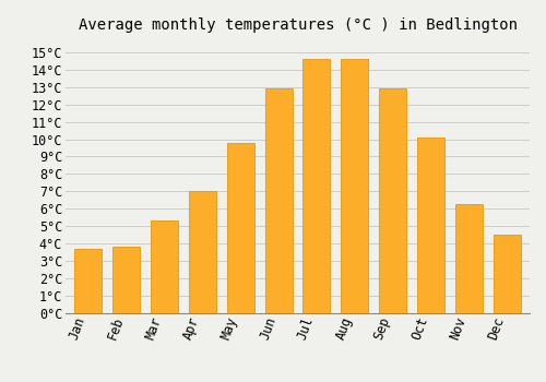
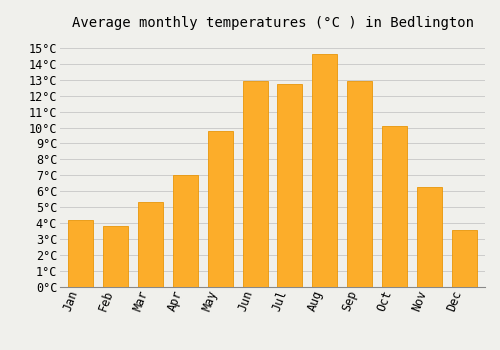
Jan: 3.7°C -> 4.2°C
Jul: 14.6°C -> 12.7°C
Dec: 4.5°C -> 3.6°C
